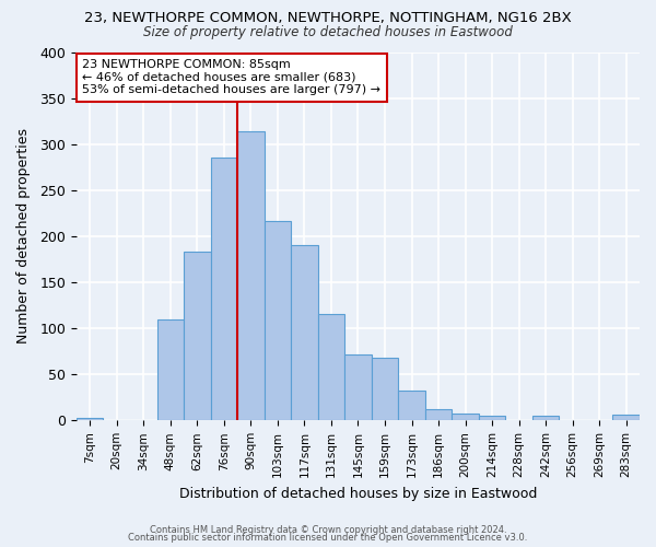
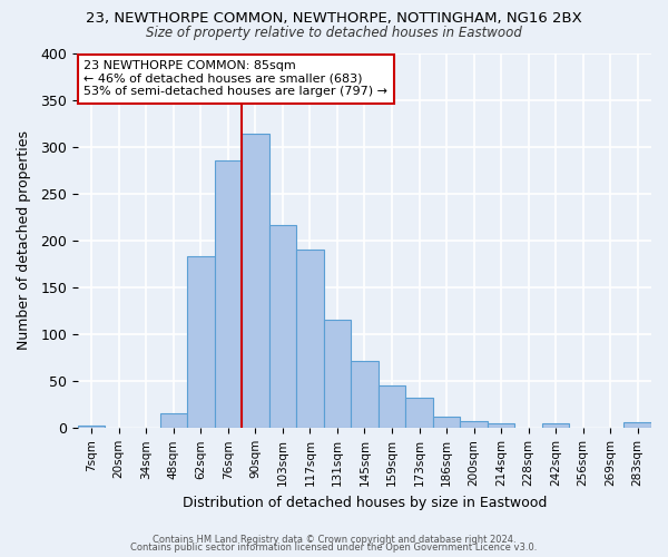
48sqm: 110 -> 16
159sqm: 68 -> 45
